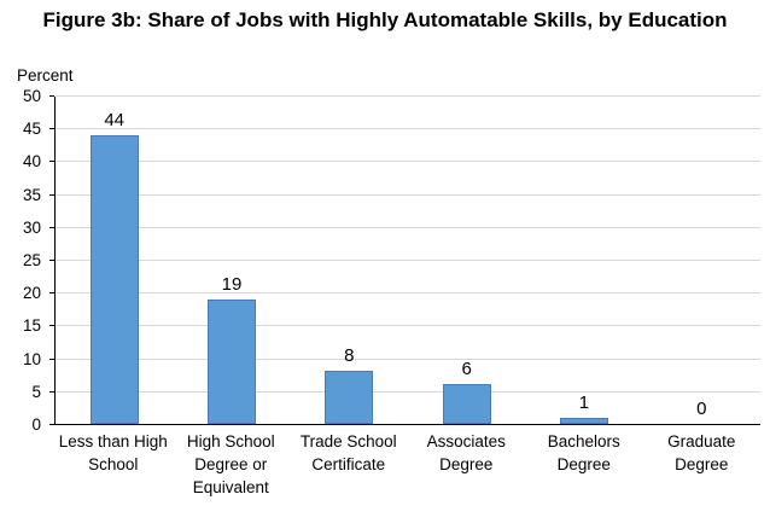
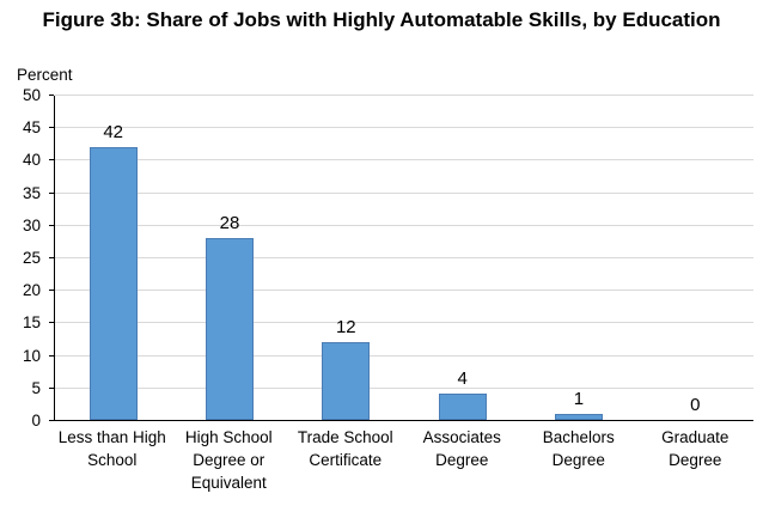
Less than High School: 44 -> 42
High School Degree or Equivalent: 19 -> 28
Trade School Certificate: 8 -> 12
Associates Degree: 6 -> 4
